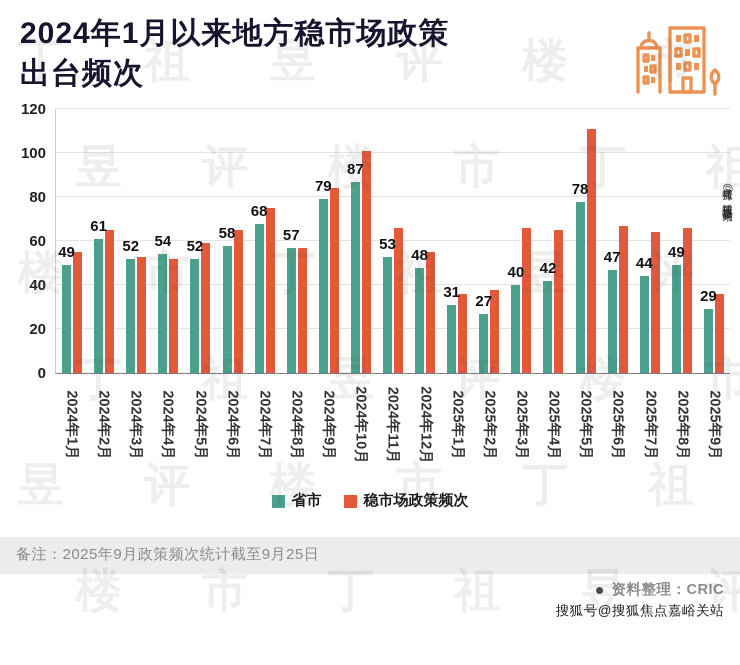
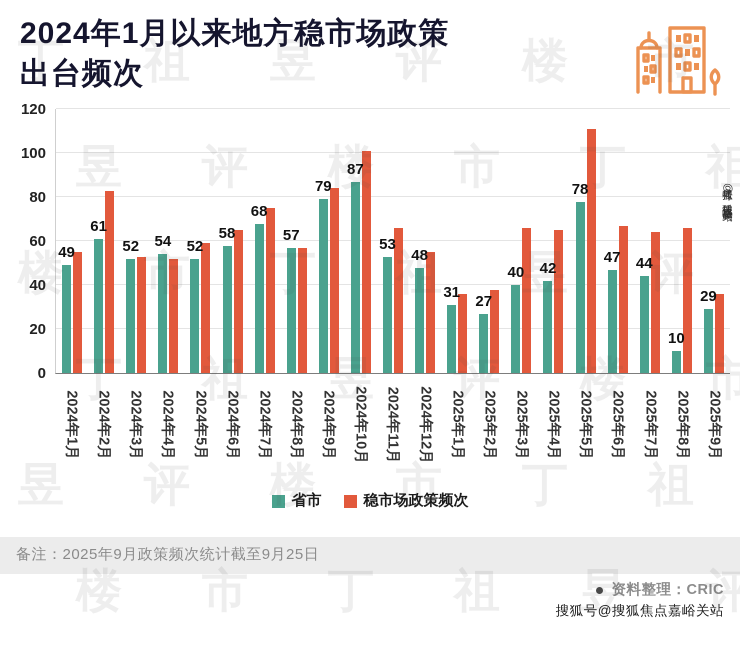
稳市场政策频次/2024年2月: 65 -> 83
省市/2025年8月: 49 -> 10
